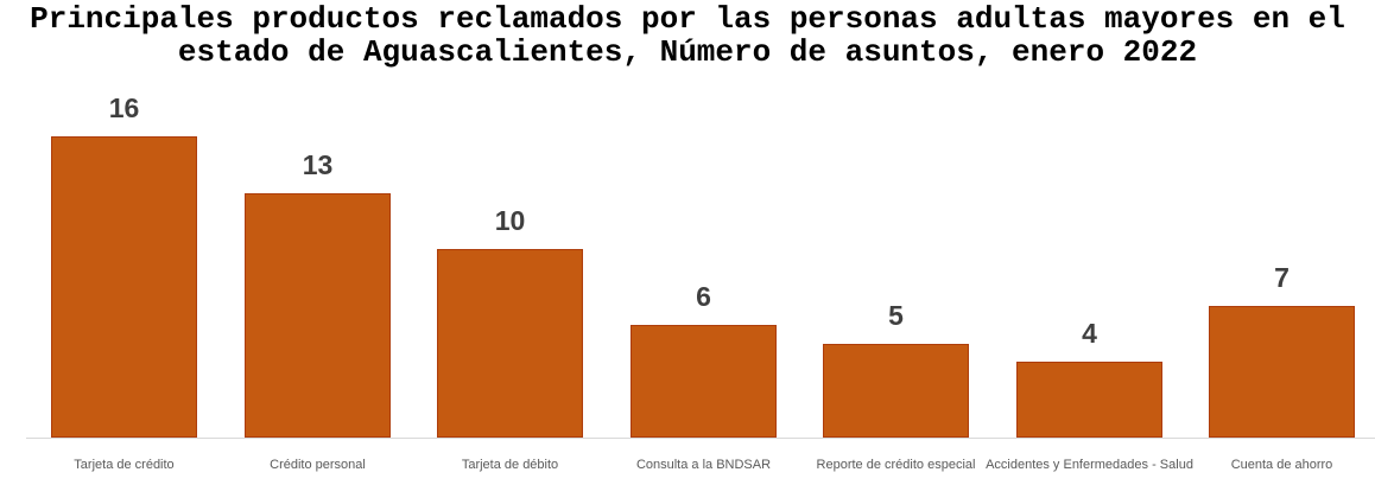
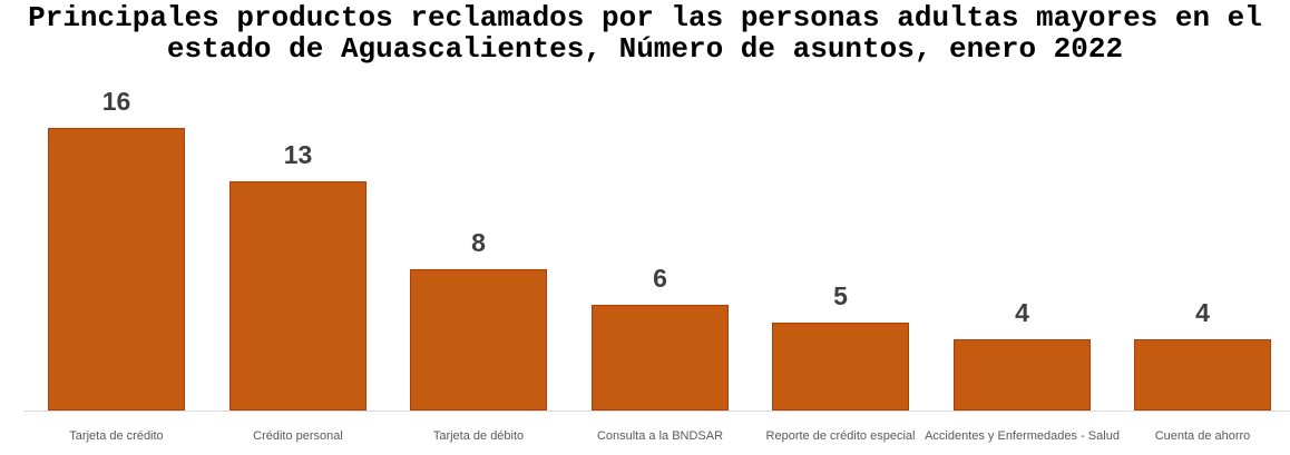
Tarjeta de débito: 10 -> 8
Cuenta de ahorro: 7 -> 4
